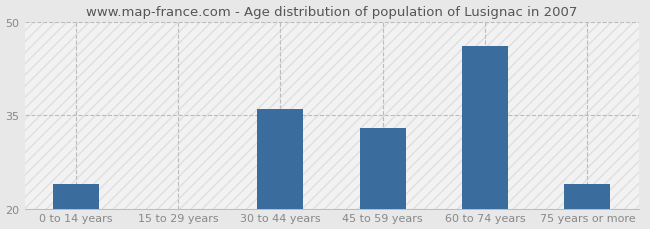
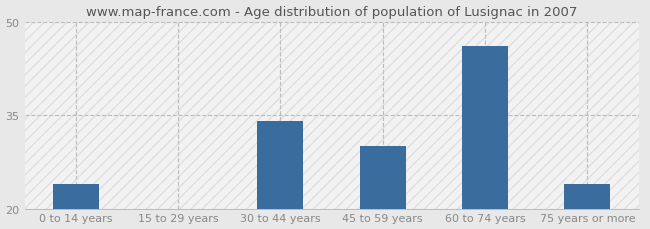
30 to 44 years: 36.0 -> 34.0
45 to 59 years: 33.0 -> 30.0
